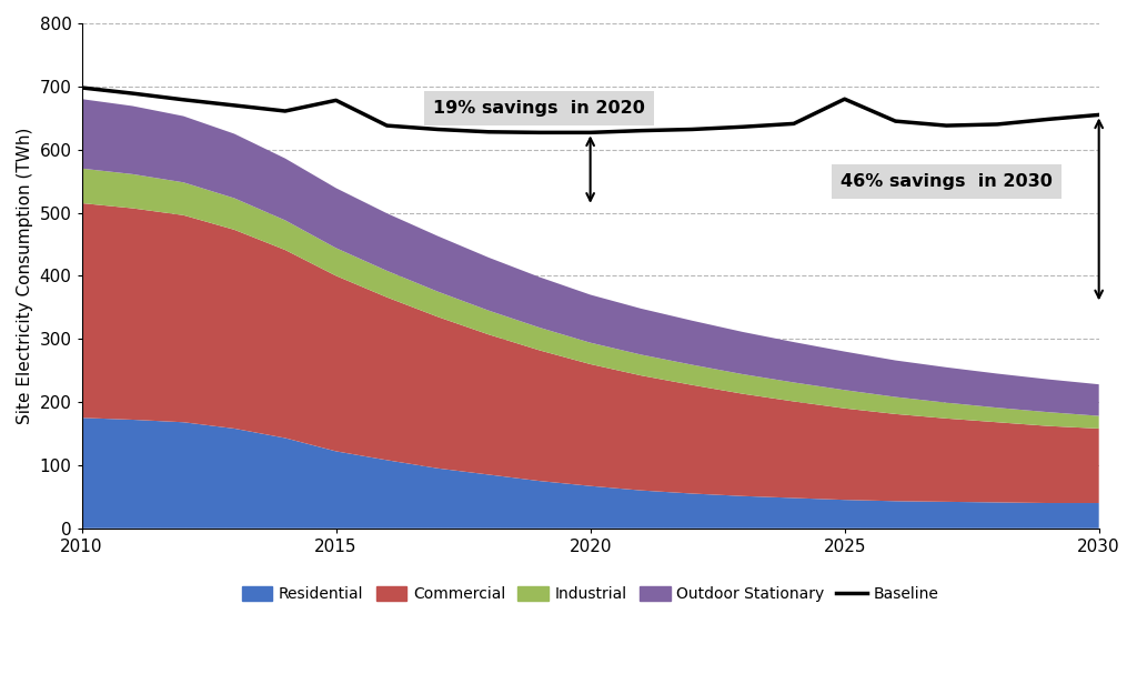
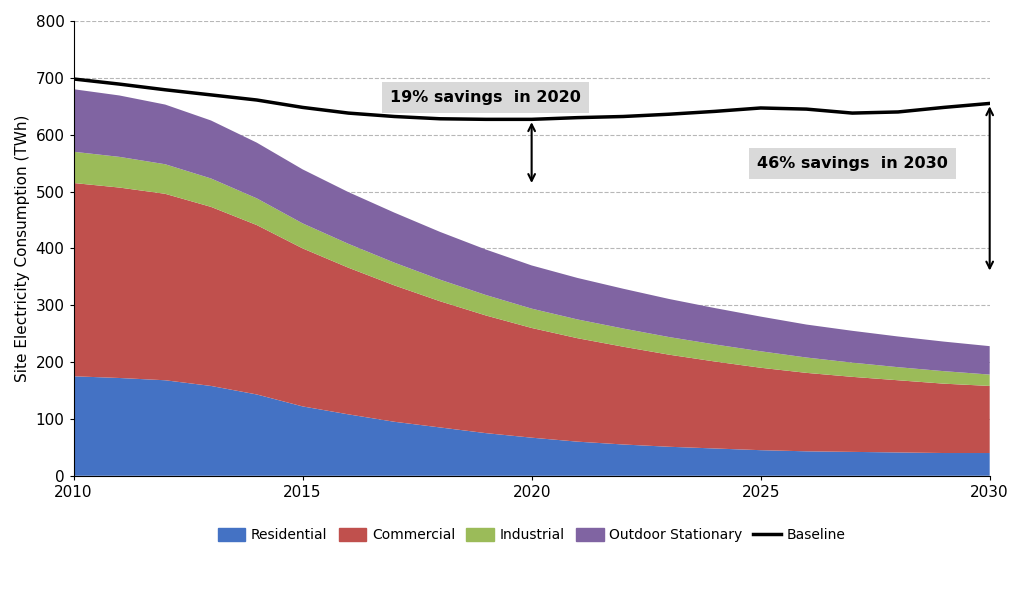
Baseline/2015: 678 -> 648
Baseline/2025: 680 -> 647
